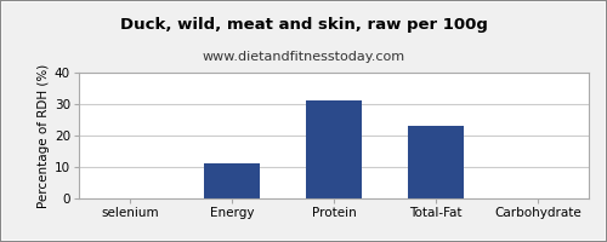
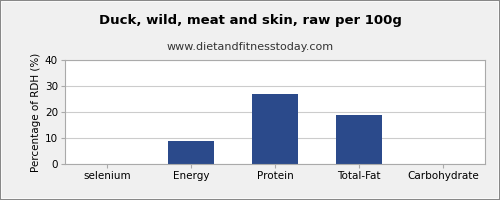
Energy: 11 -> 9
Protein: 31 -> 27
Total-Fat: 23 -> 19
